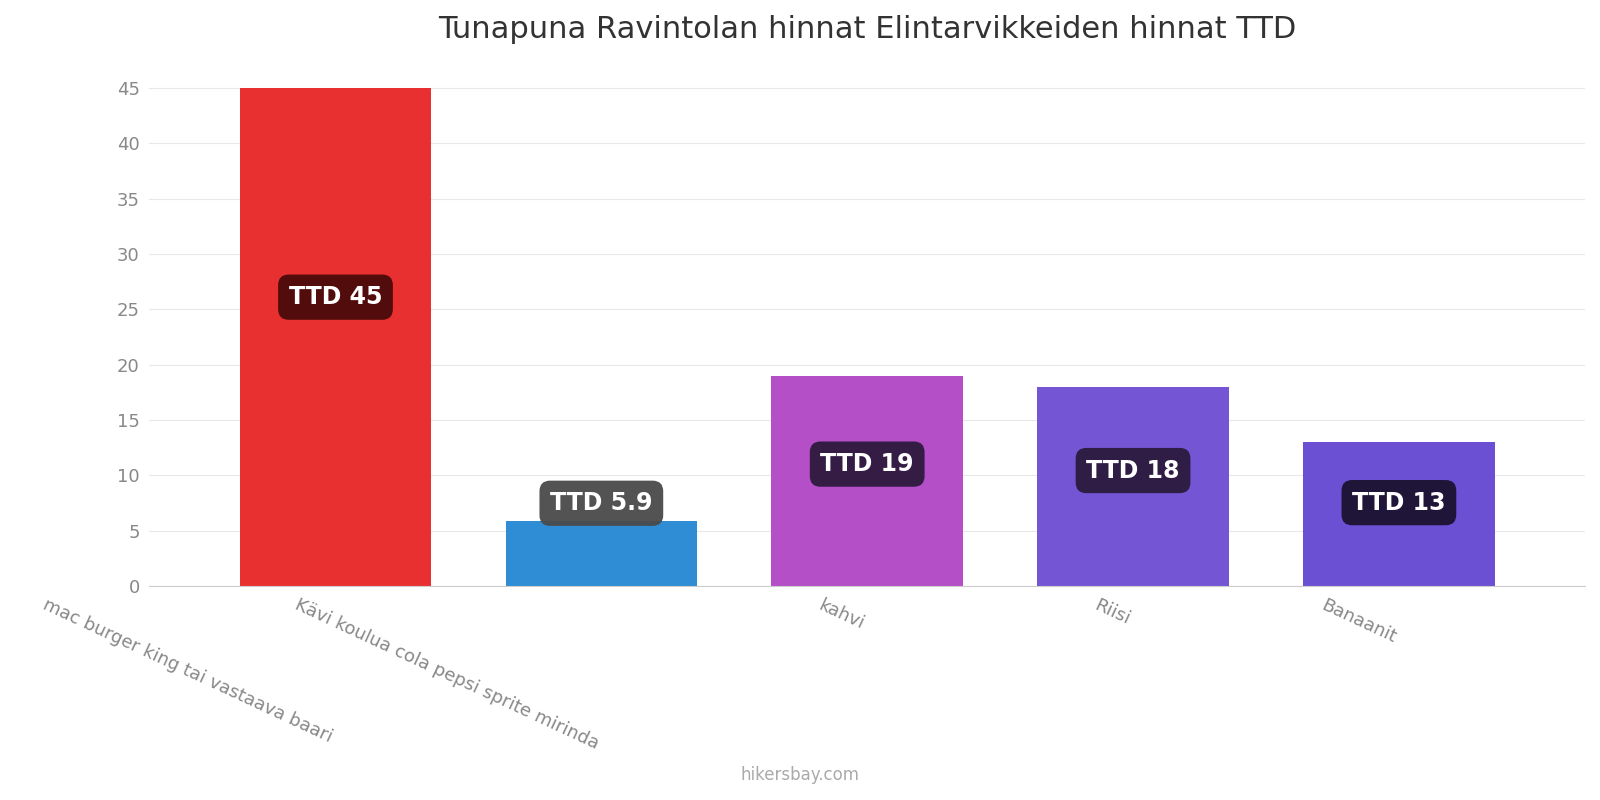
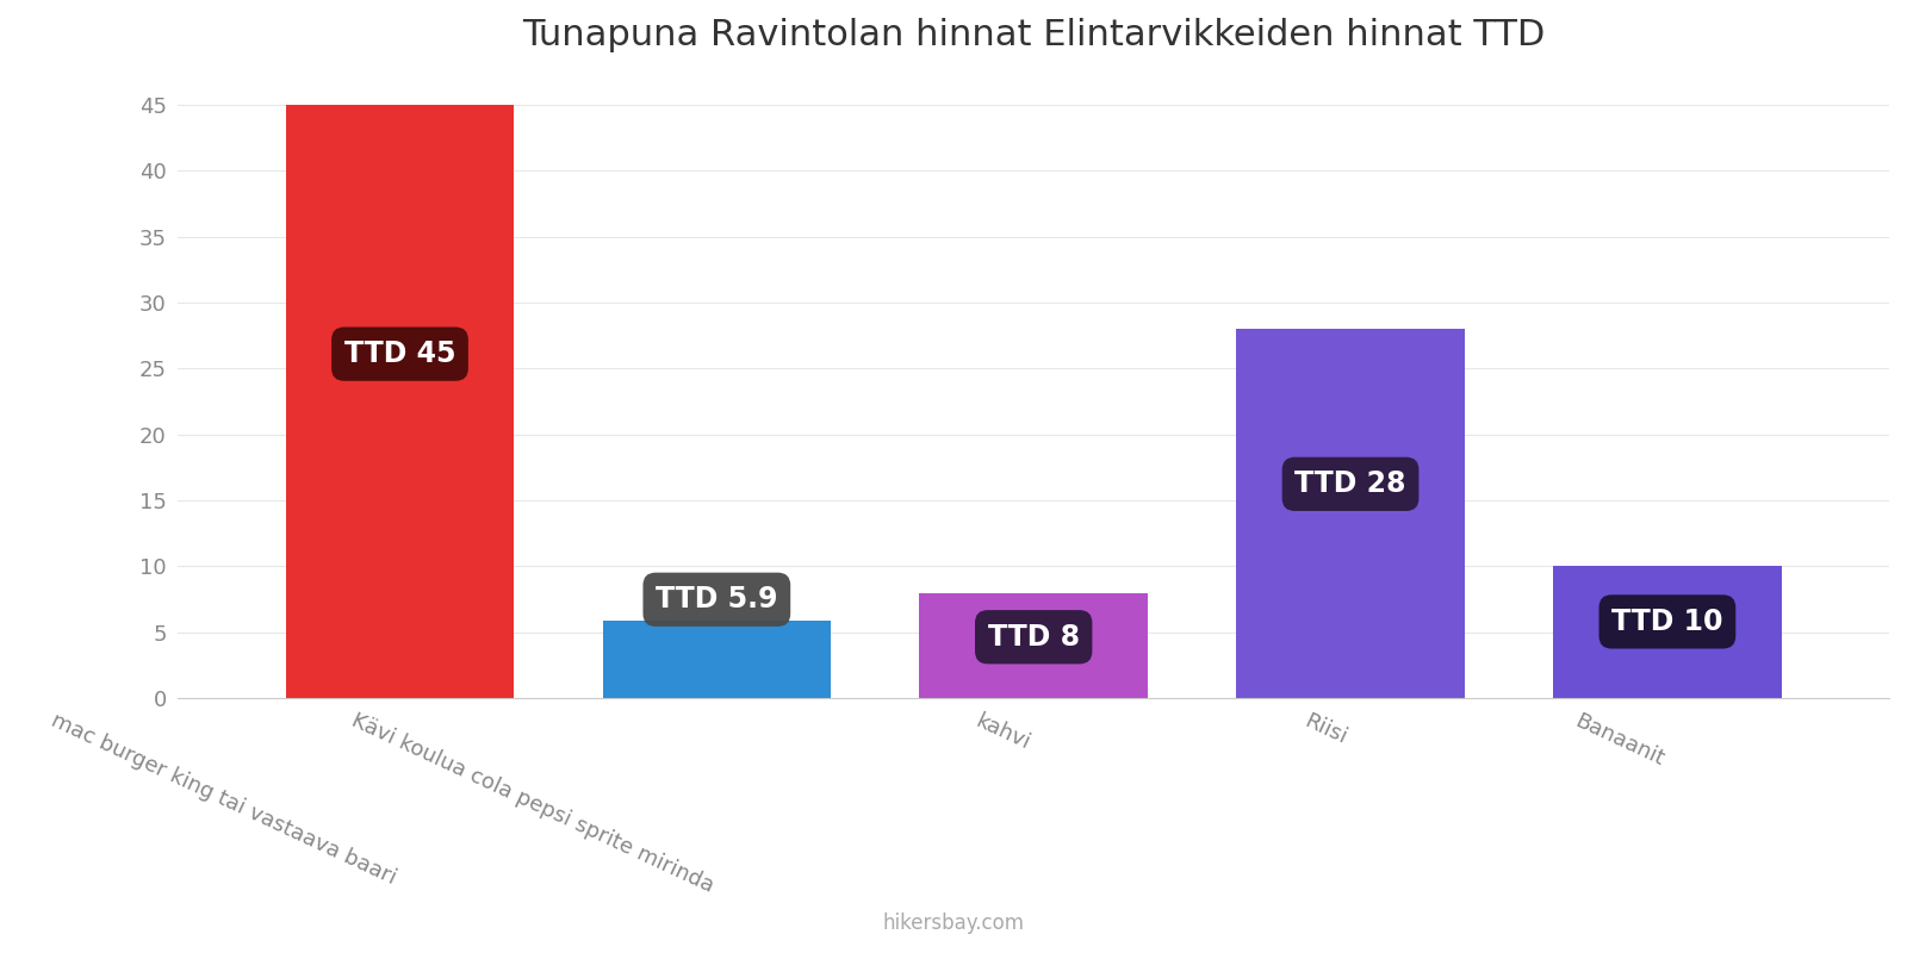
kahvi: 19 -> 8
Riisi: 18 -> 28
Banaanit: 13 -> 10
